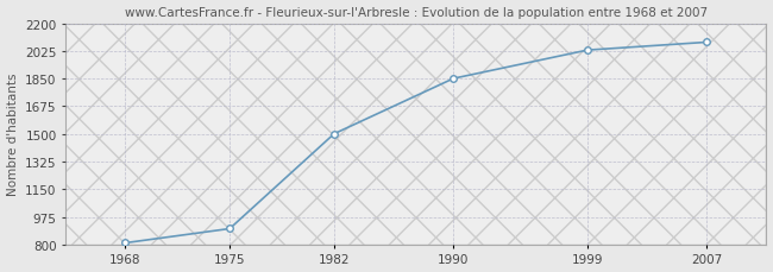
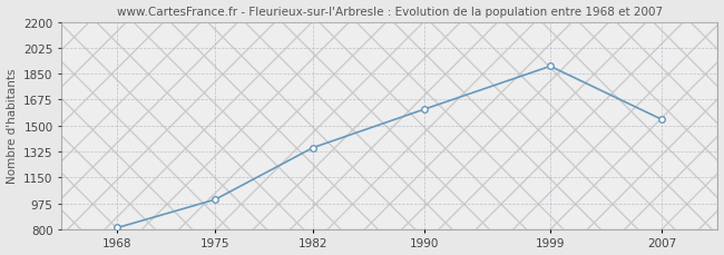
1975: 900 -> 1000
1982: 1500 -> 1350
1990: 1850 -> 1610
1999: 2030 -> 1900
2007: 2080 -> 1540
